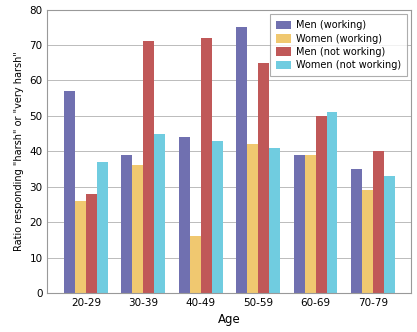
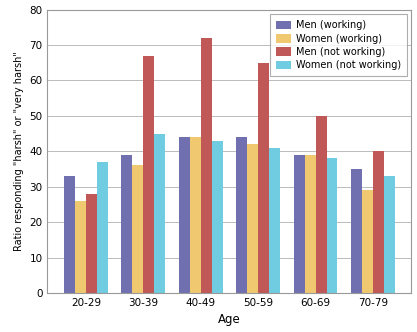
Men (working)/20-29: 57 -> 33
Men (not working)/30-39: 71 -> 67
Women (working)/40-49: 16 -> 44
Men (working)/50-59: 75 -> 44
Women (not working)/60-69: 51 -> 38
